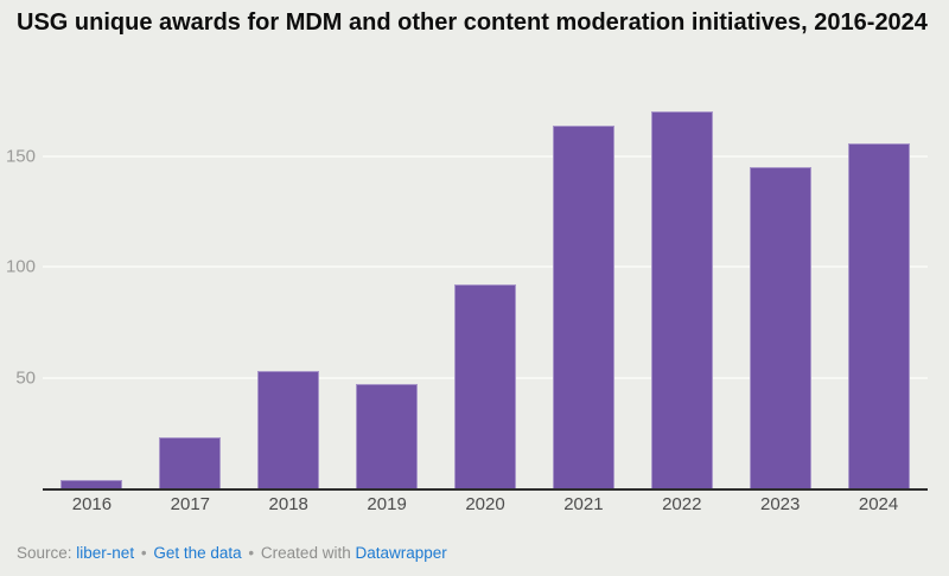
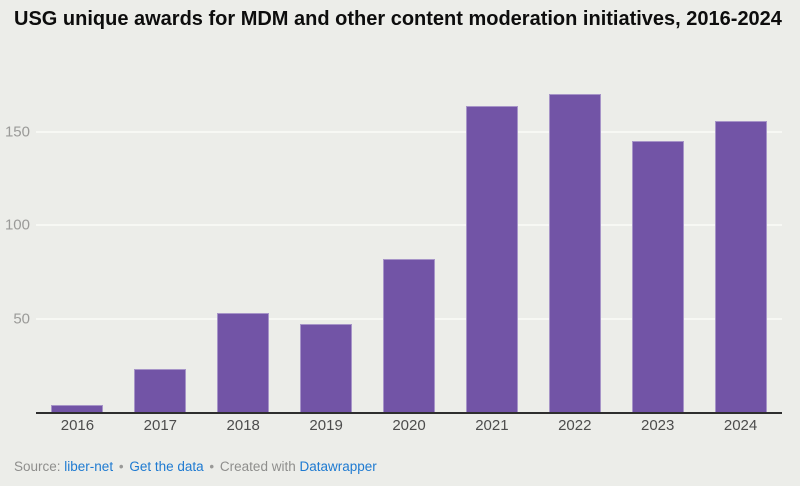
2020: 92 -> 82
